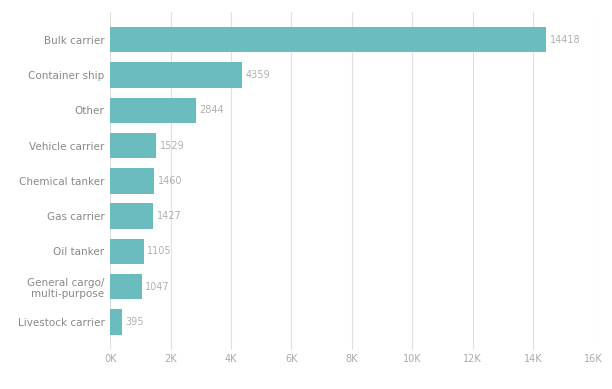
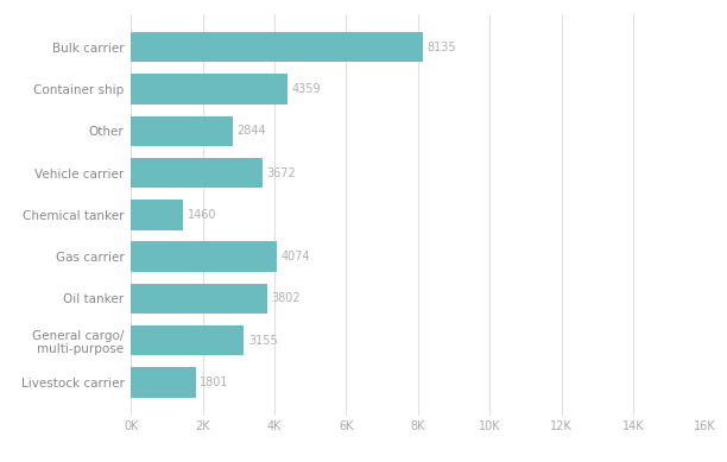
Bulk carrier: 14418 -> 8135
Vehicle carrier: 1529 -> 3672
Gas carrier: 1427 -> 4074
Oil tanker: 1105 -> 3802
General cargo/ multi-purpose: 1047 -> 3155
Livestock carrier: 395 -> 1801
